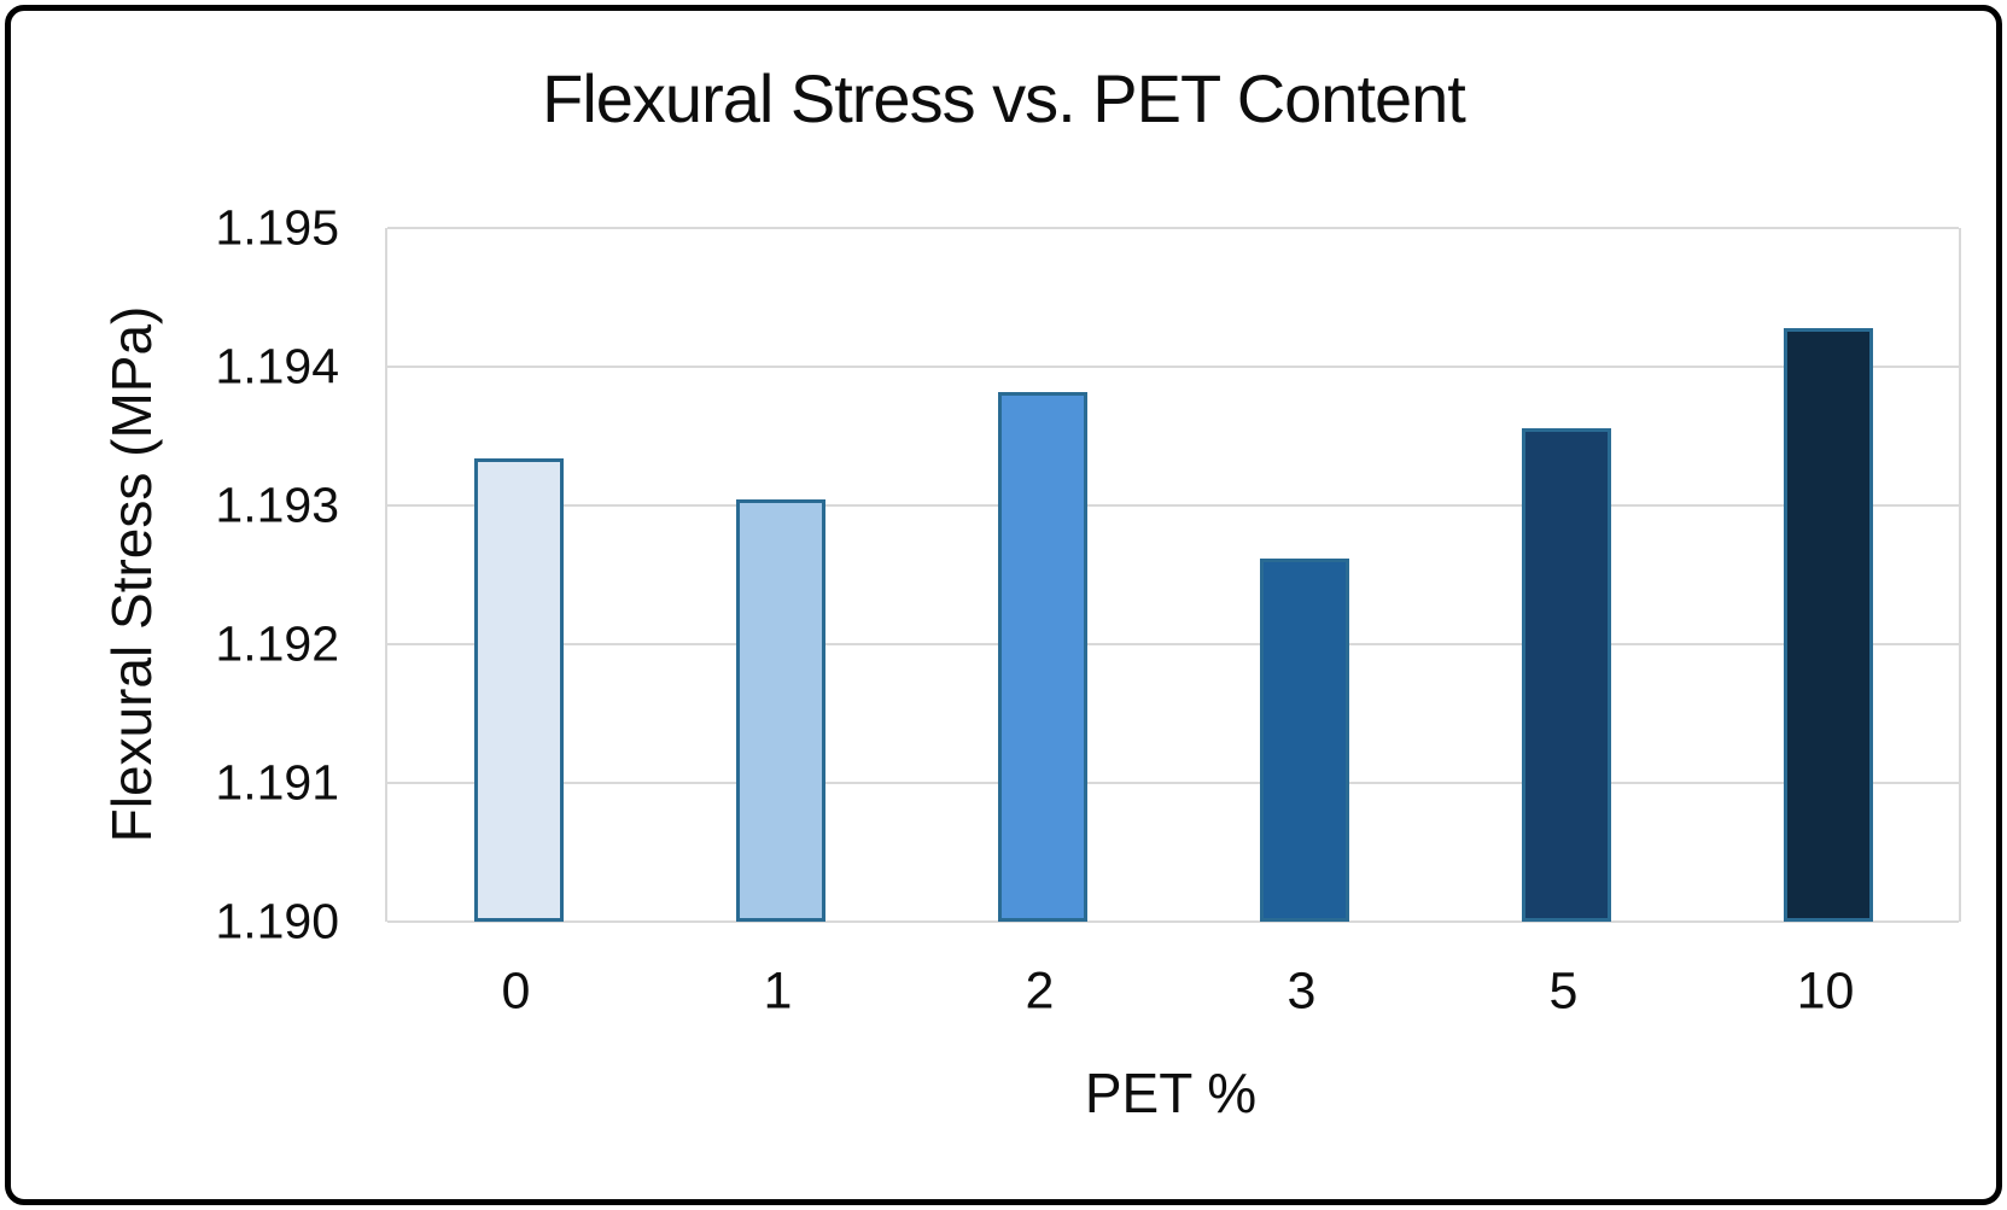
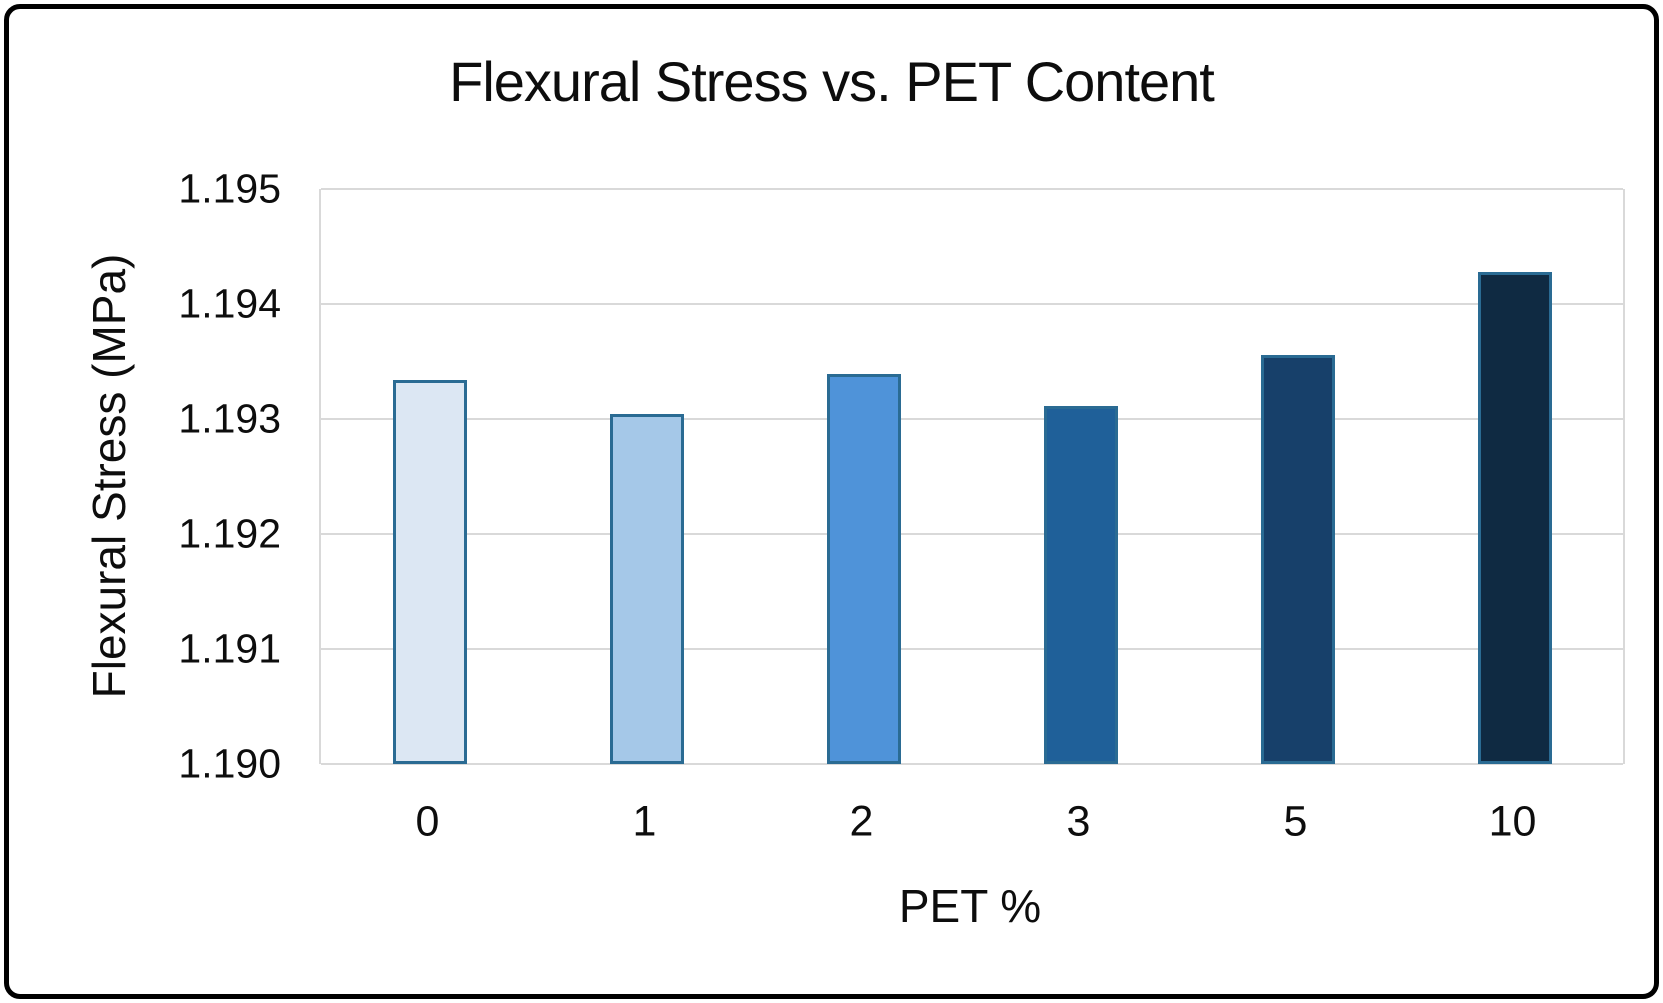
2: 1.19382 -> 1.19339
3: 1.19262 -> 1.19311
